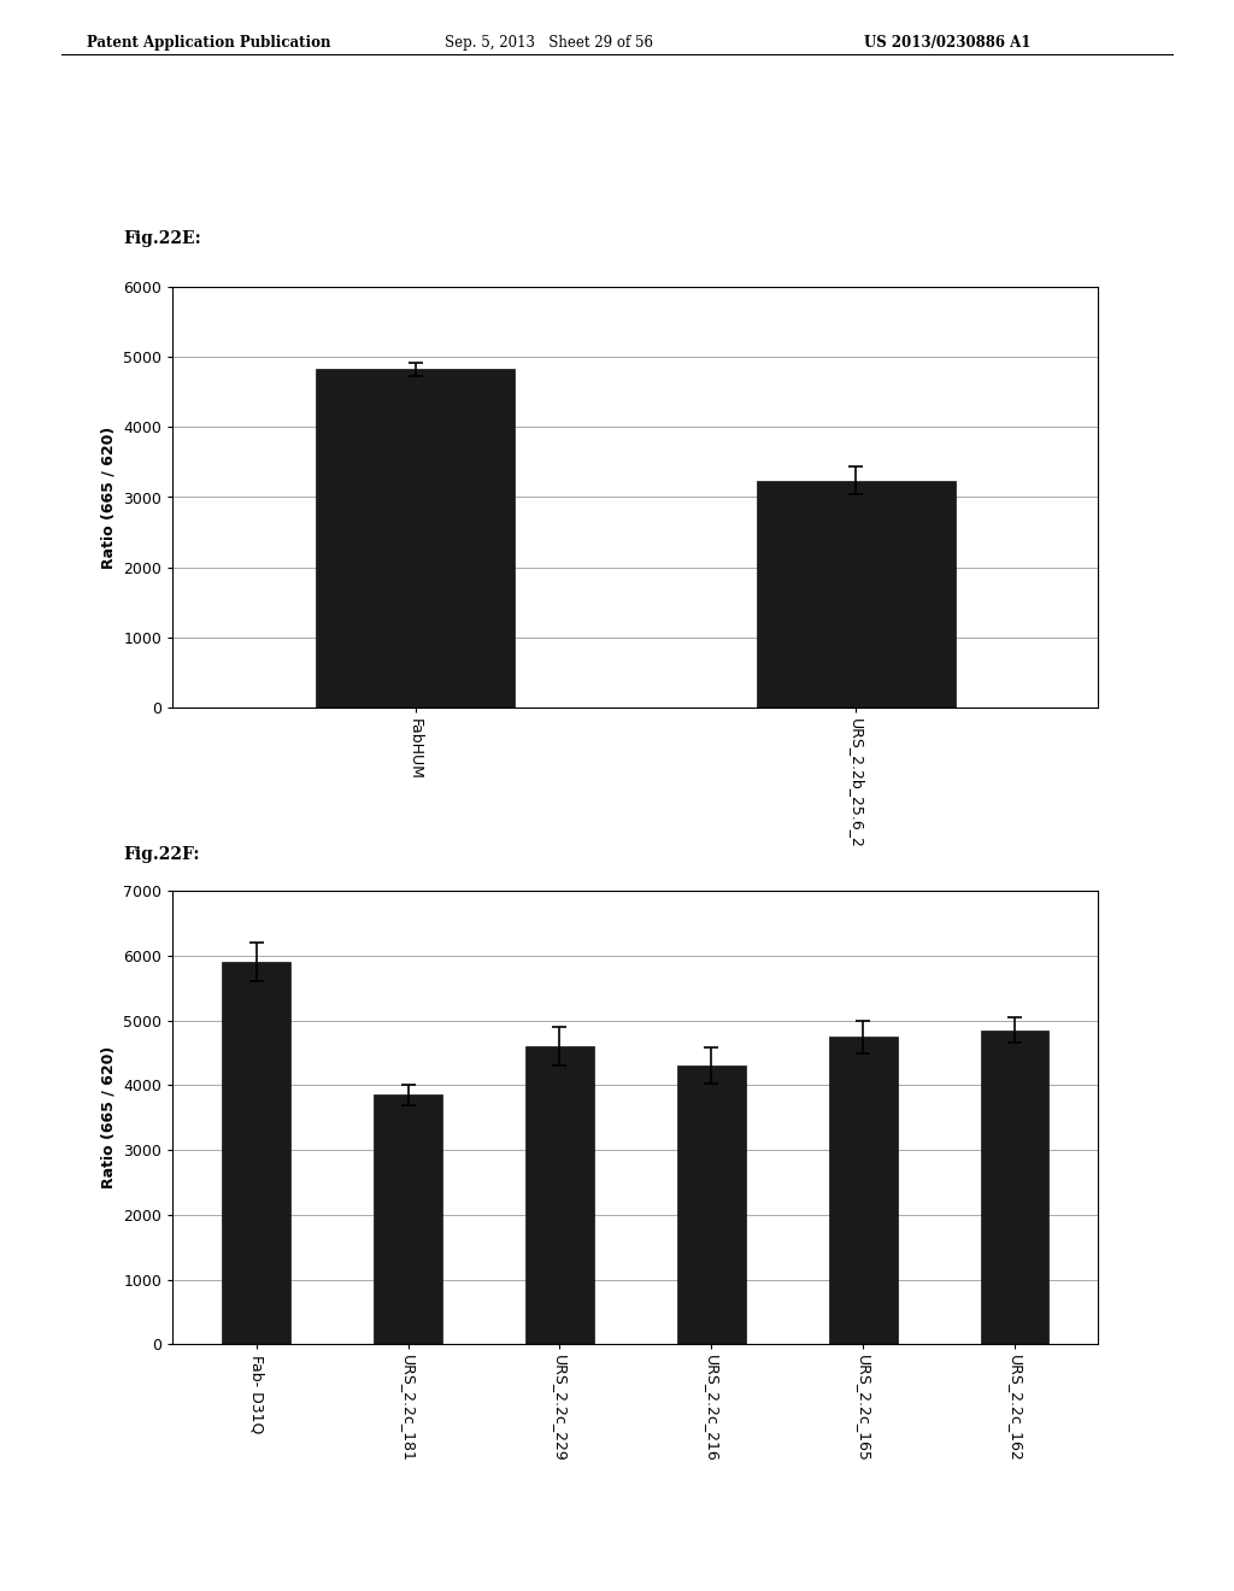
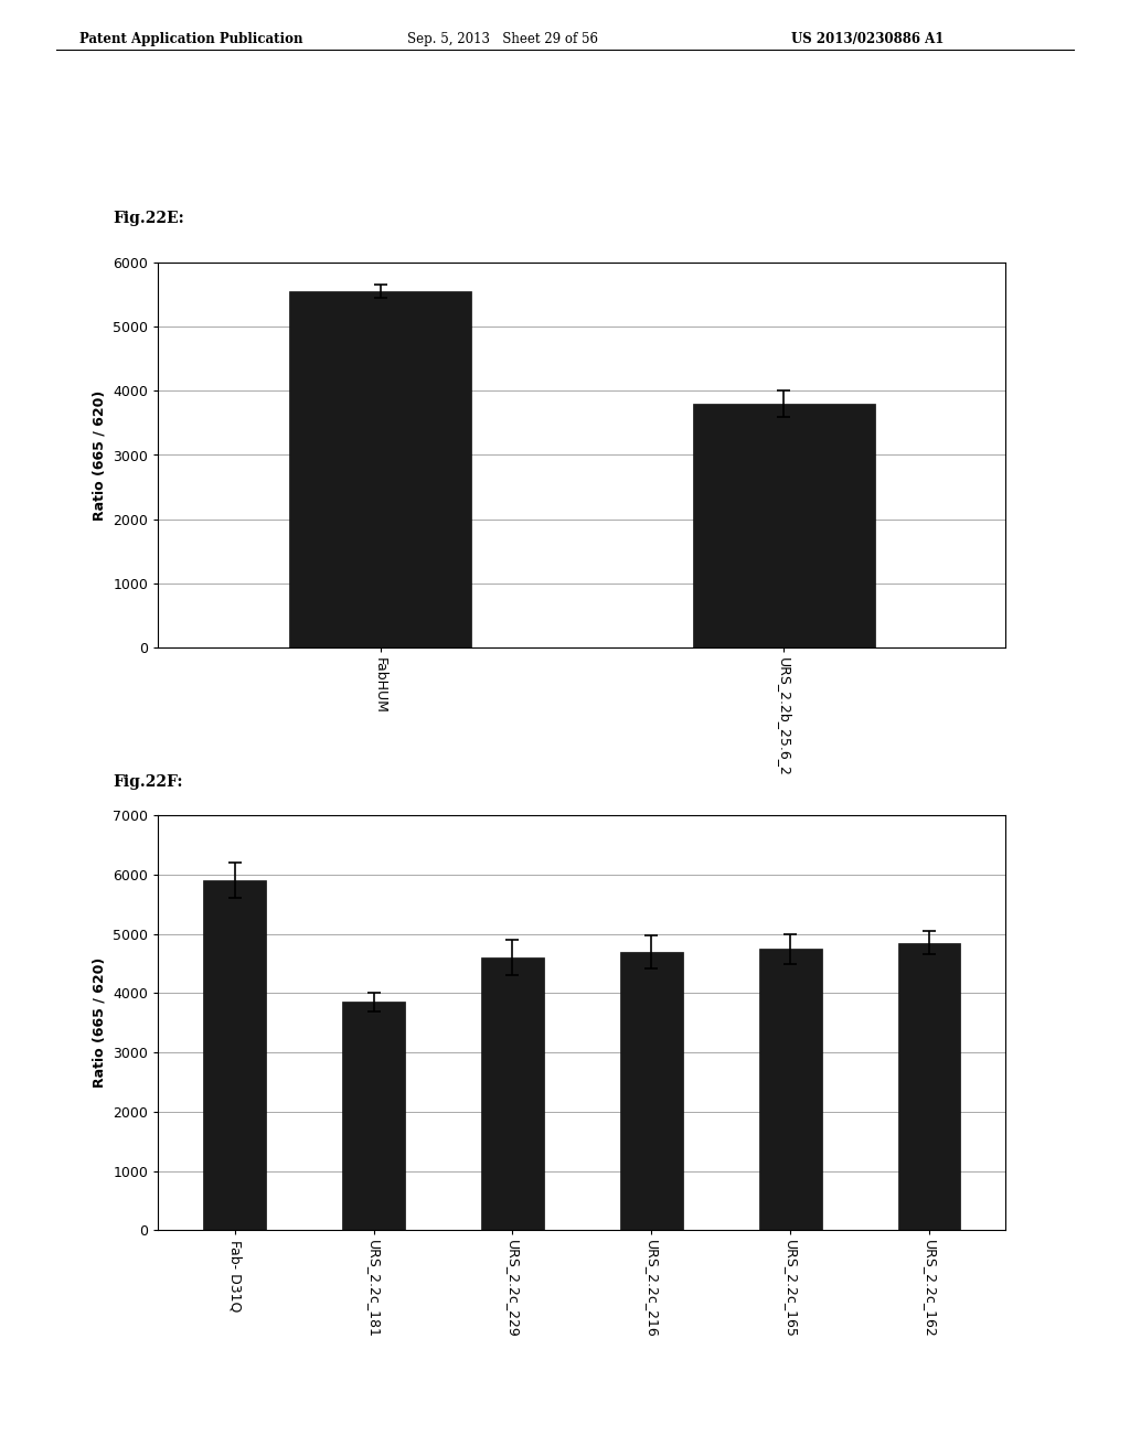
FabHUM: 4820 -> 5550
URS_2.2b_25.6_2: 3240 -> 3800
URS_2.2c_216: 4300 -> 4700
